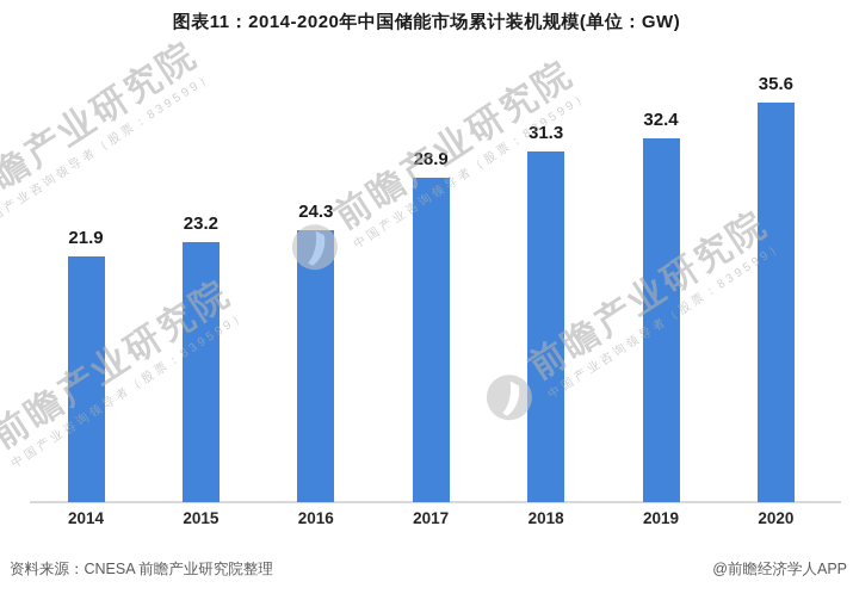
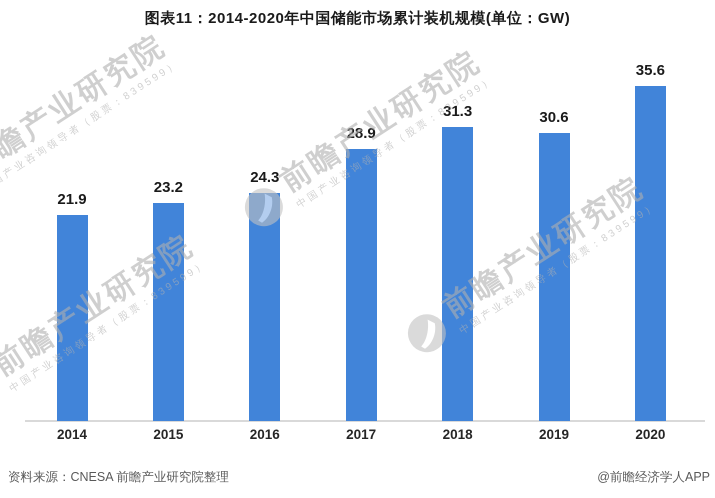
2019: 32.4 -> 30.6
